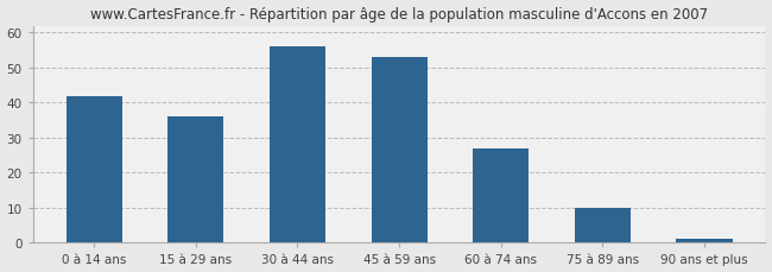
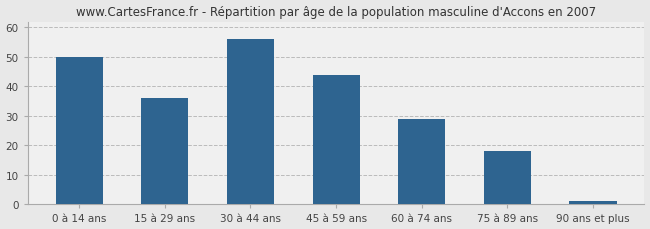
0 à 14 ans: 42 -> 50
45 à 59 ans: 53 -> 44
60 à 74 ans: 27 -> 29
75 à 89 ans: 10 -> 18
